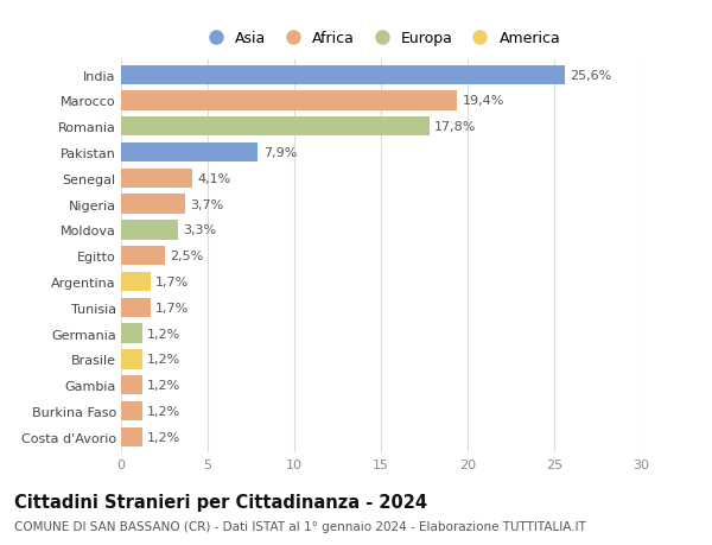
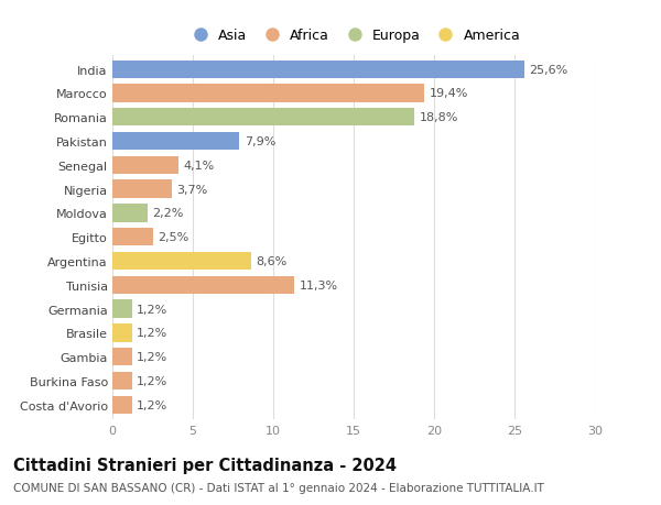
Romania: 17,8% -> 18,8%
Moldova: 3,3% -> 2,2%
Argentina: 1,7% -> 8,6%
Tunisia: 1,7% -> 11,3%
